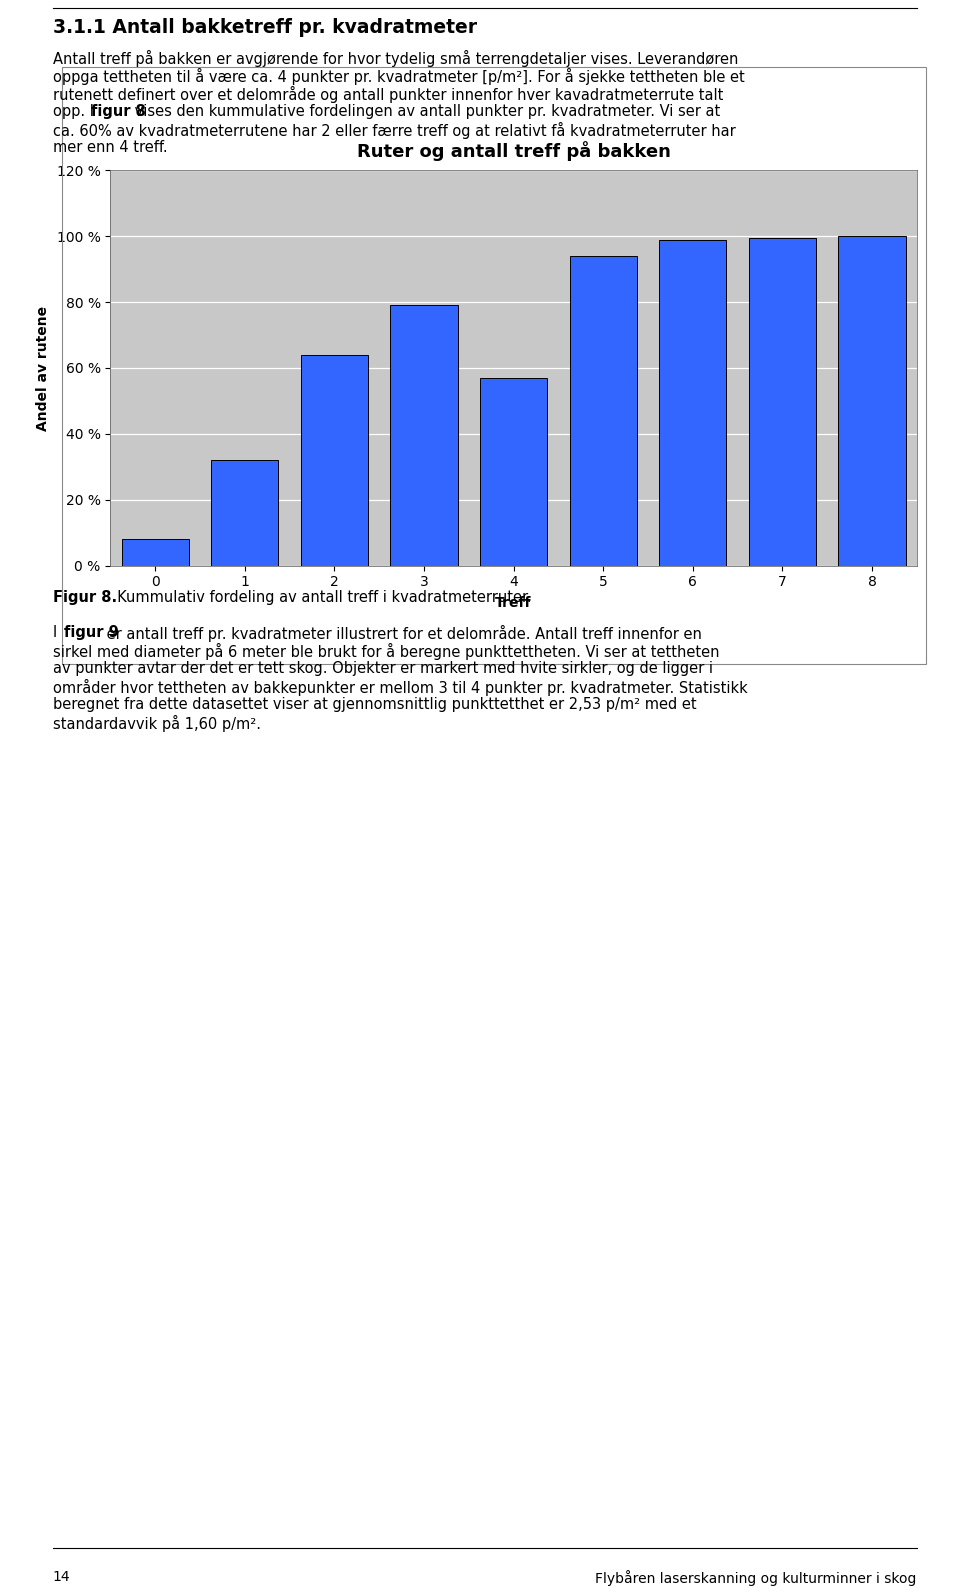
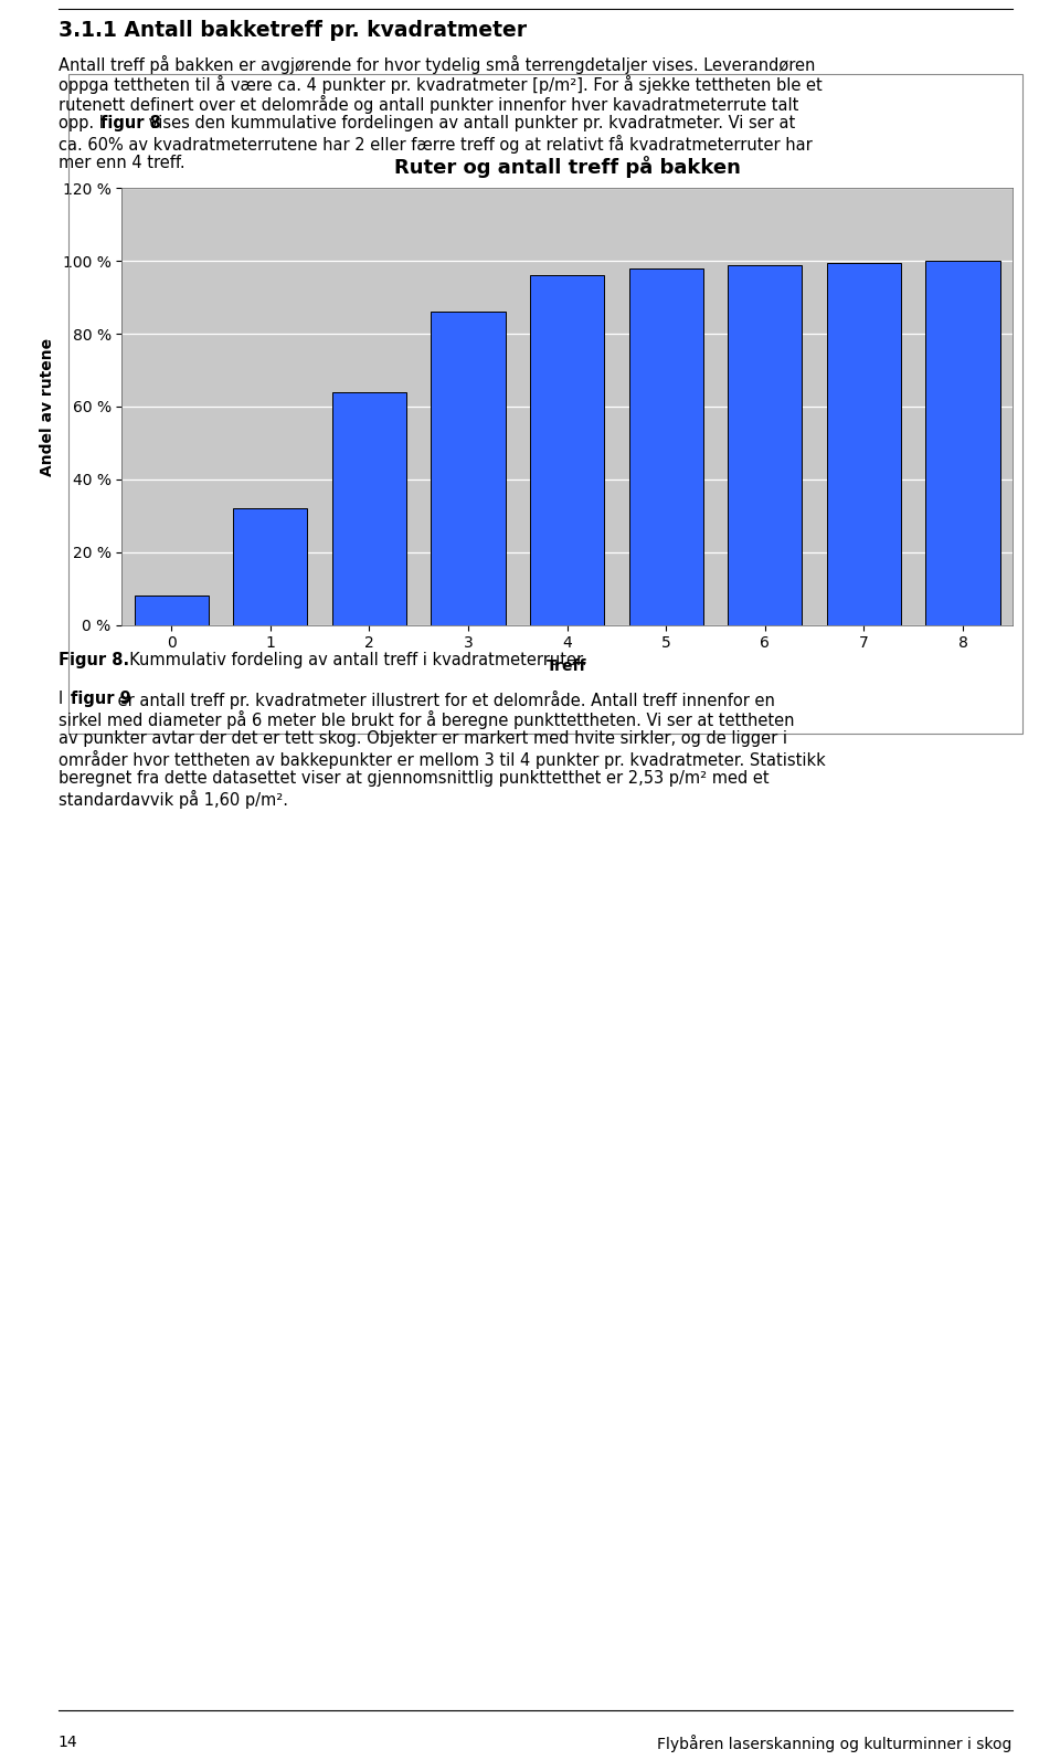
3: 79.0 % -> 86.0 %
4: 57.0 % -> 96.0 %
5: 94.0 % -> 98.0 %
